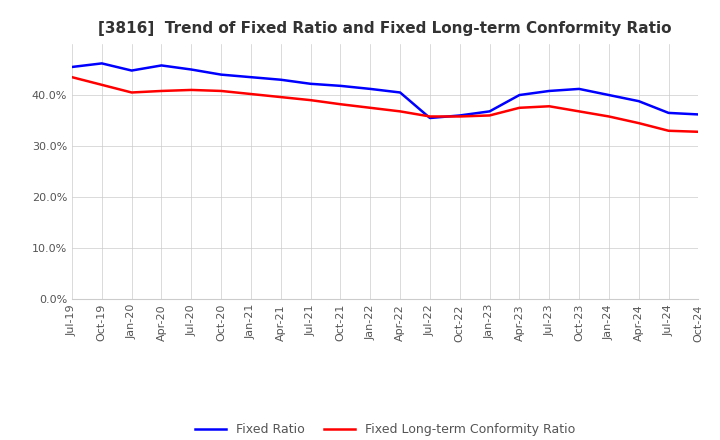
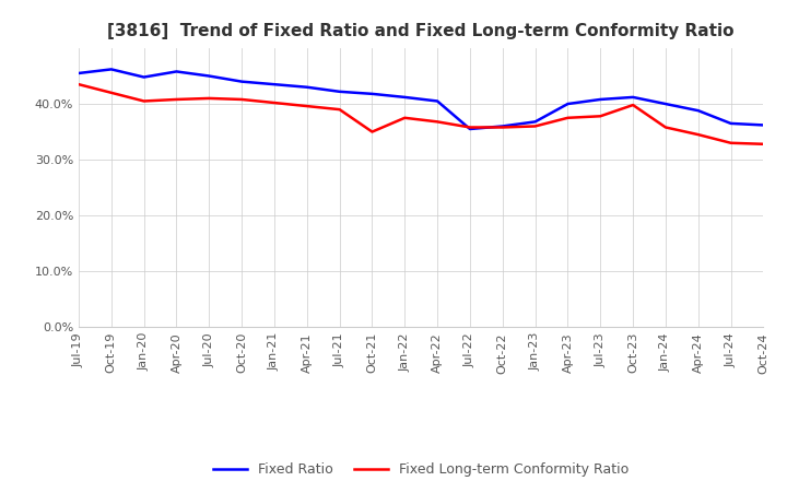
Fixed Long-term Conformity Ratio/Oct-21: 38.2% -> 35.0%
Fixed Long-term Conformity Ratio/Oct-23: 36.8% -> 39.8%
